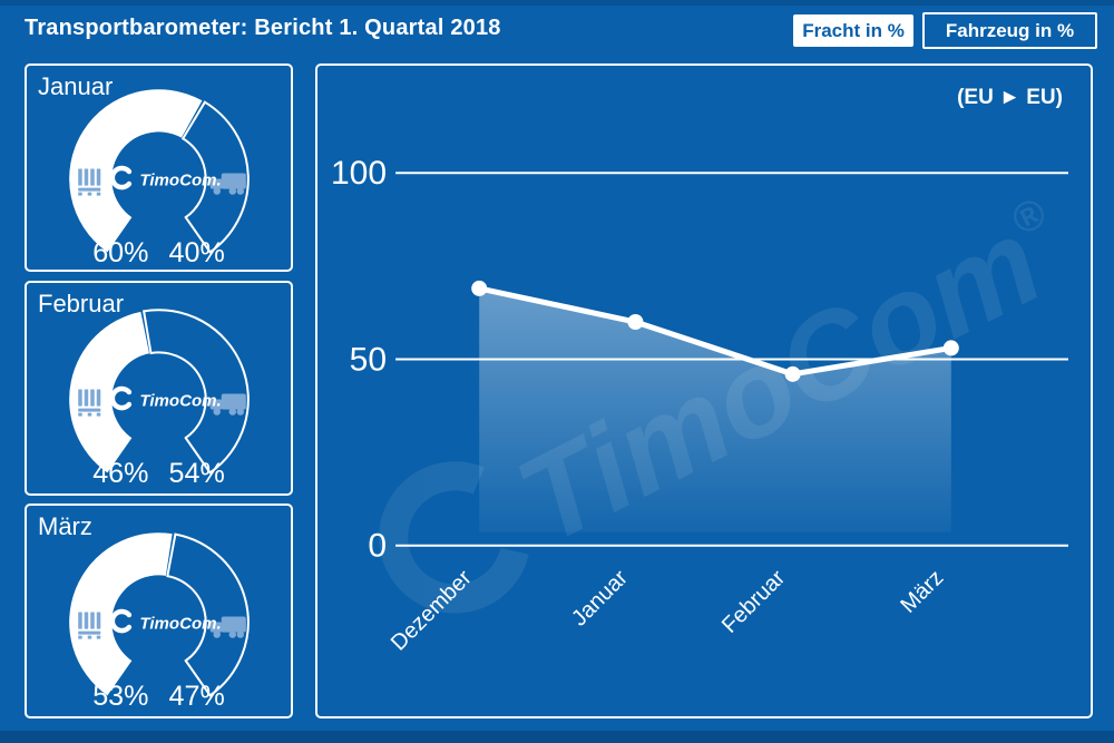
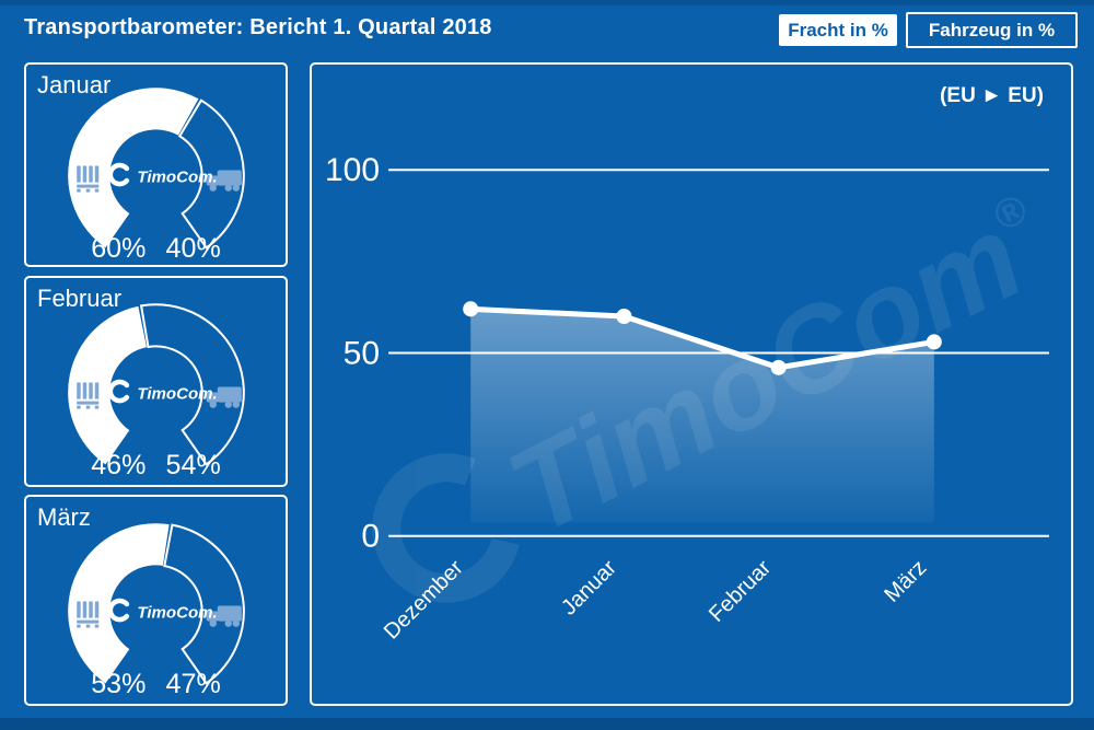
Dezember: 69 -> 62
